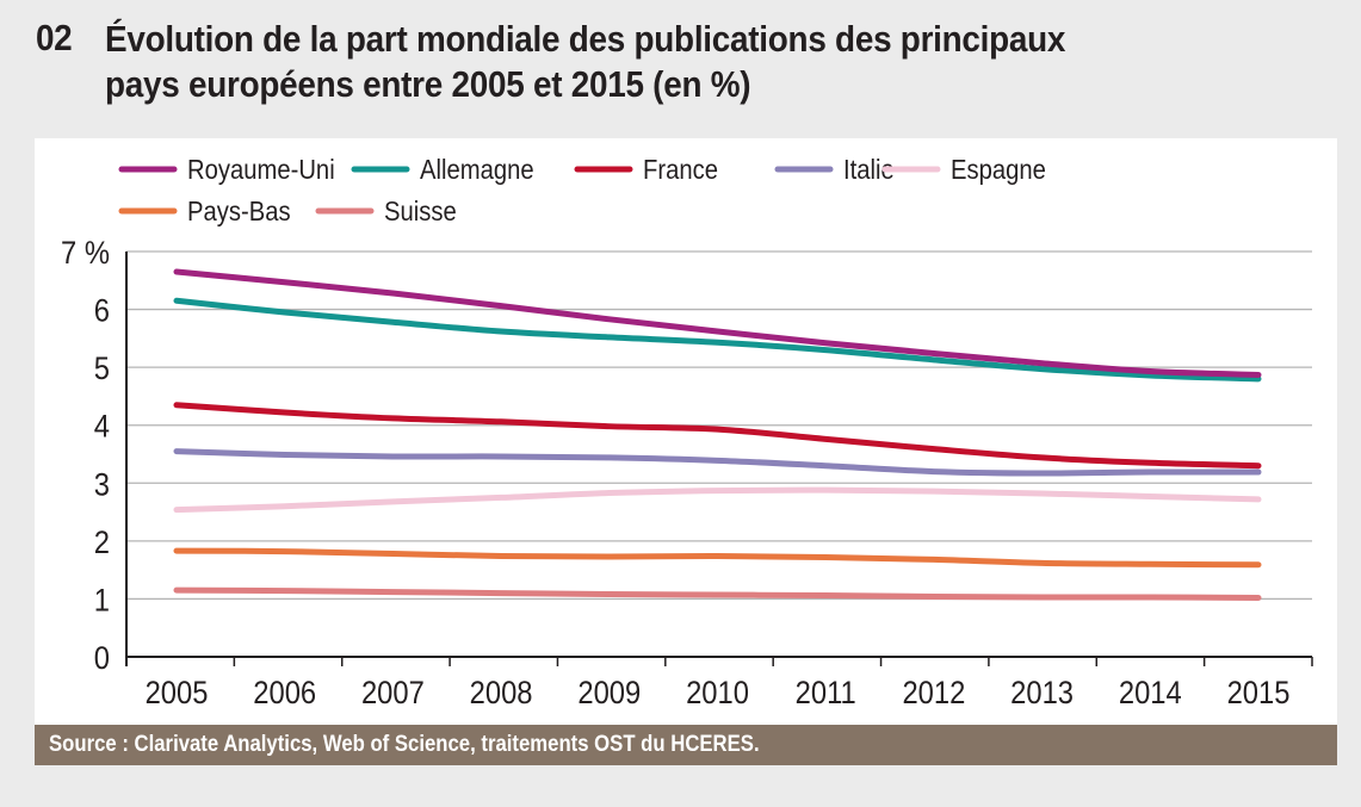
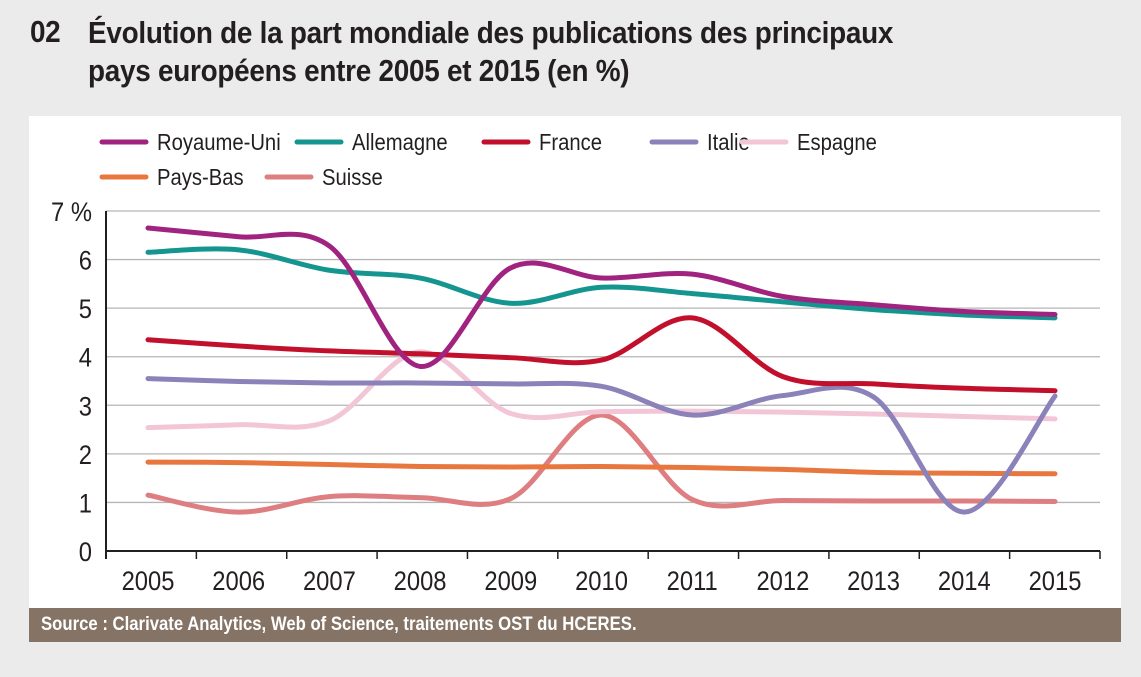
Allemagne/2006: 6.0% -> 6.2%
Suisse/2006: 1.1% -> 0.8%
Royaume-Uni/2008: 6.1% -> 3.8%
Espagne/2008: 2.8% -> 4.1%
Allemagne/2009: 5.5% -> 5.1%
Suisse/2010: 1.1% -> 2.8%
Royaume-Uni/2011: 5.4% -> 5.7%
France/2011: 3.8% -> 4.8%
Italie/2011: 3.3% -> 2.8%
Italie/2014: 3.2% -> 0.8%
